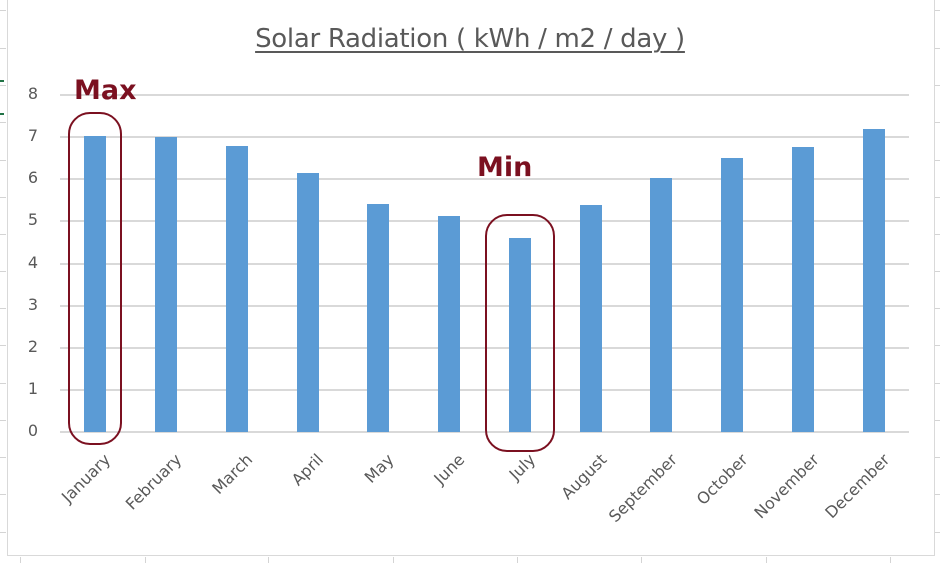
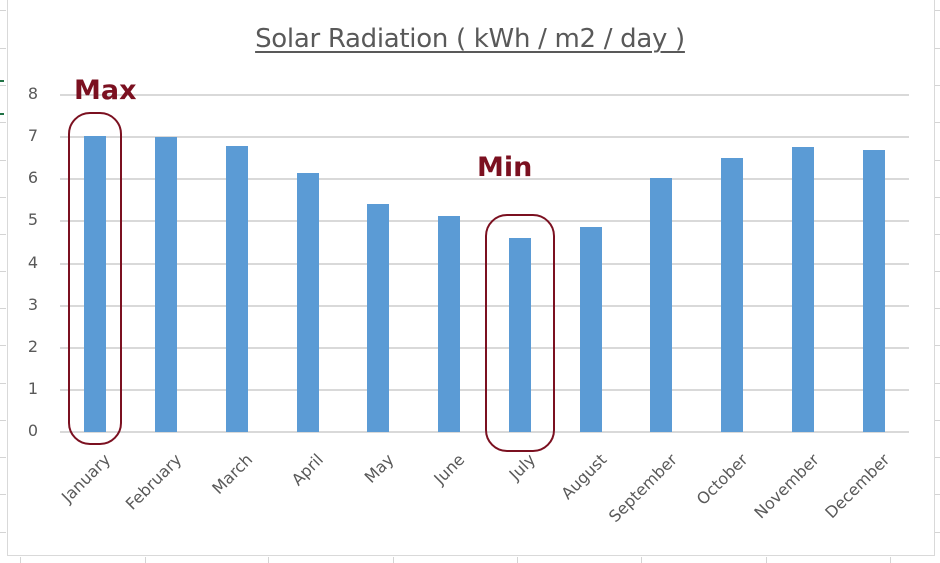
August: 5.4 -> 4.9
December: 7.2 -> 6.7
